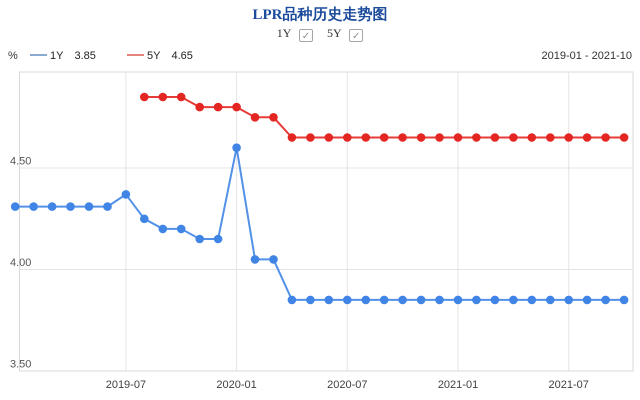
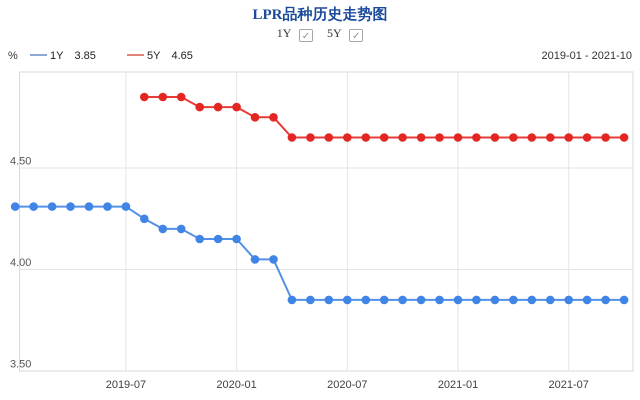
1Y/2019-07: 4.37 -> 4.31
1Y/2020-01: 4.60 -> 4.15
